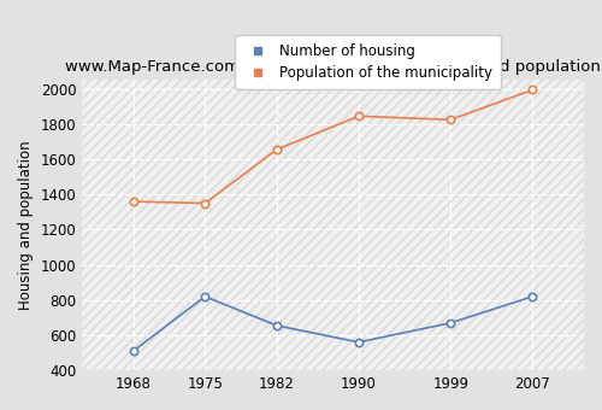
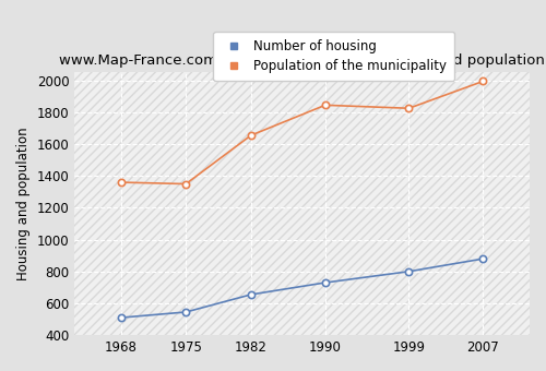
Number of housing/1975: 820 -> 540
Number of housing/1990: 560 -> 730
Number of housing/1999: 670 -> 800
Number of housing/2007: 820 -> 880
